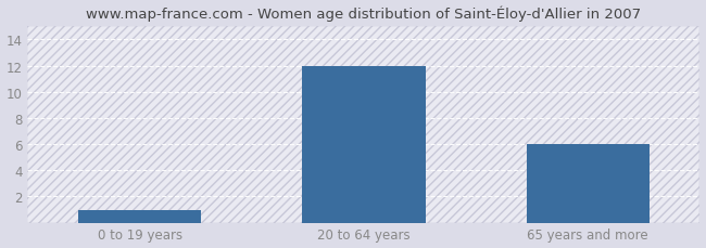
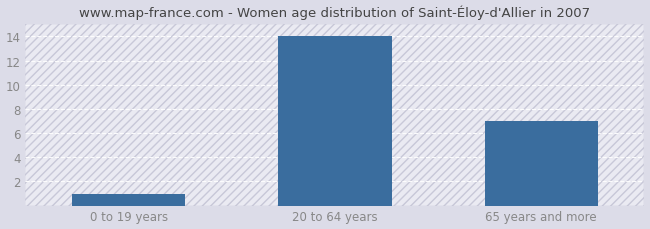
20 to 64 years: 12 -> 14
65 years and more: 6 -> 7
